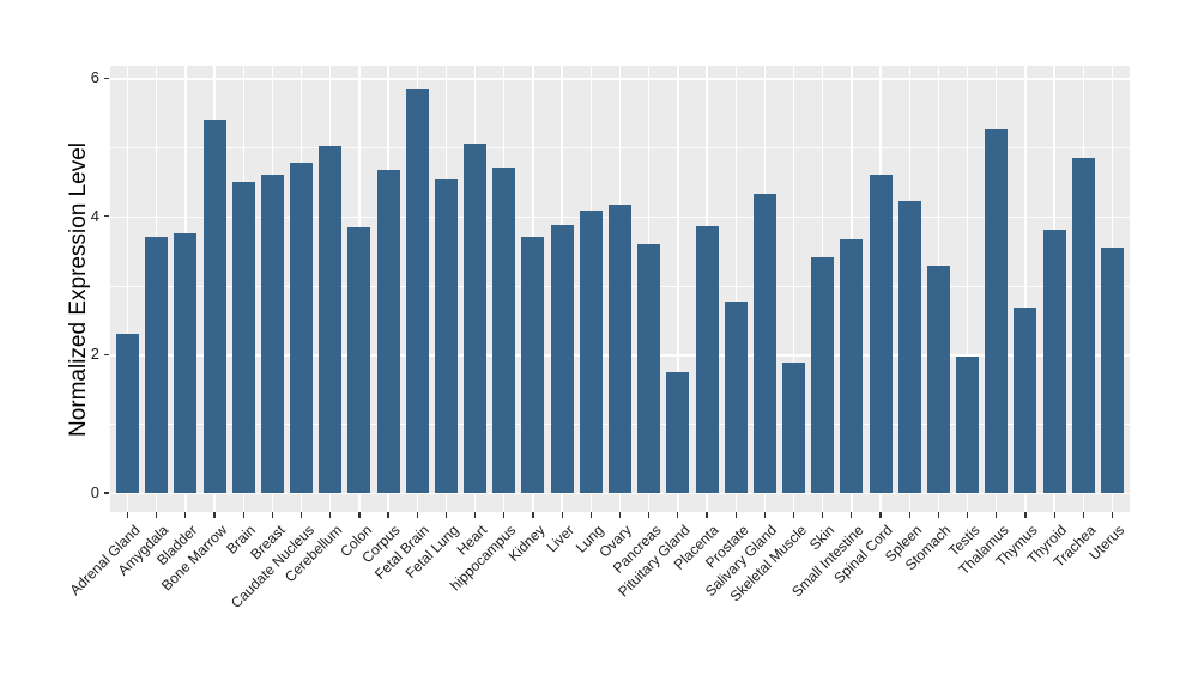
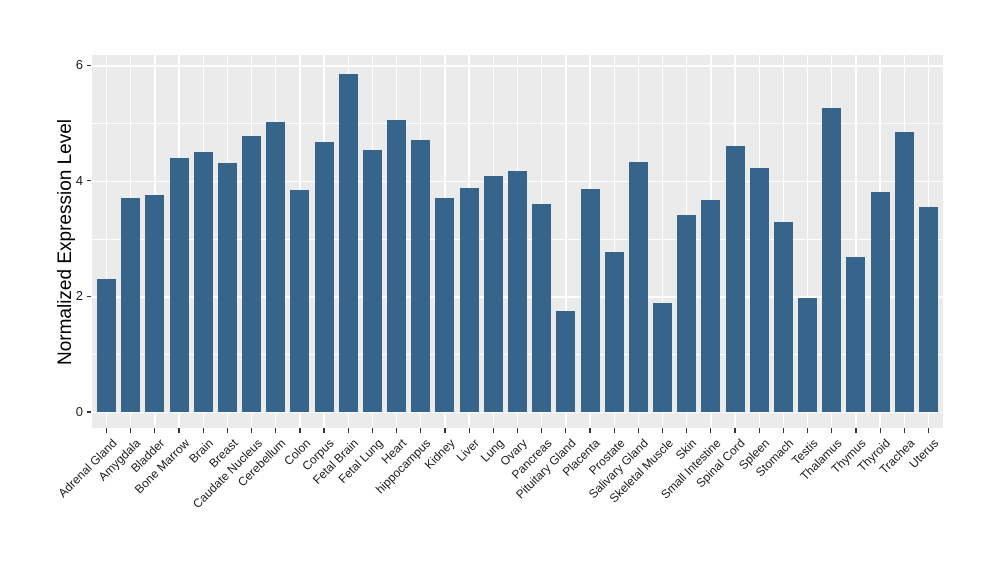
Bone Marrow: 5.4 -> 4.4
Breast: 4.6 -> 4.3
